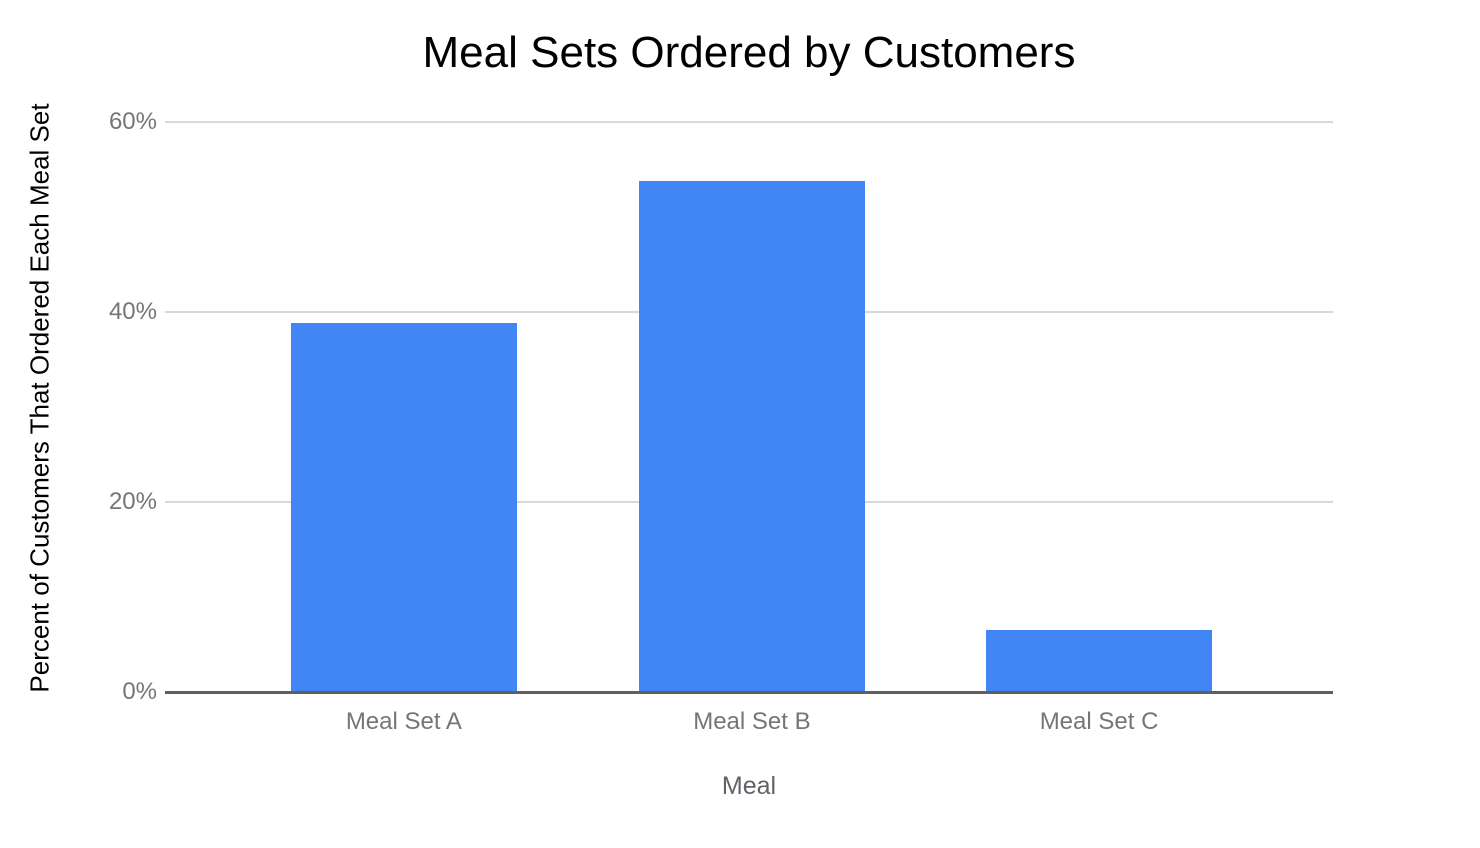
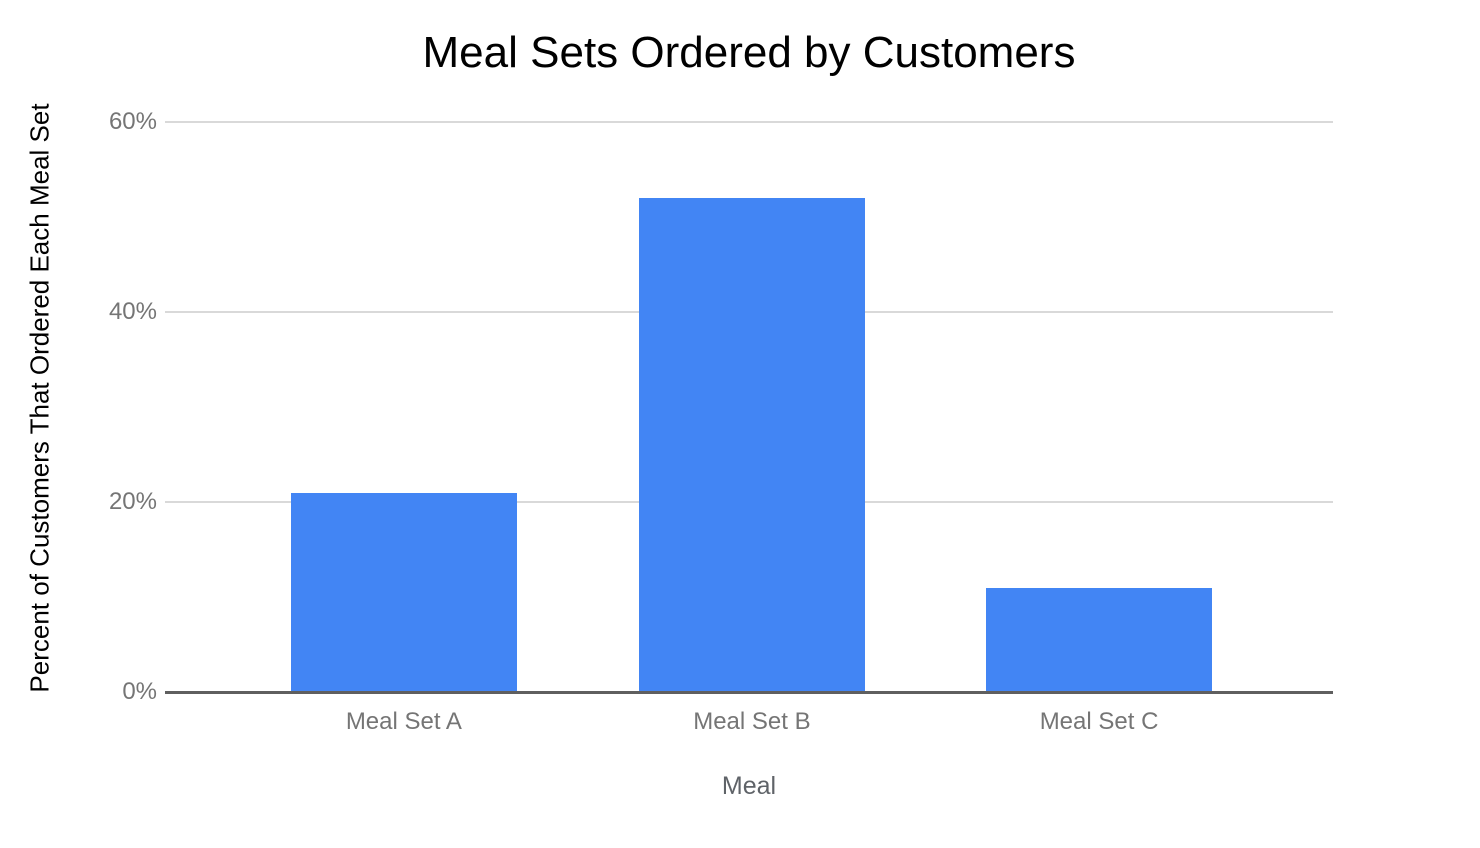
Meal Set A: 39% -> 21%
Meal Set B: 54% -> 52%
Meal Set C: 6% -> 11%
